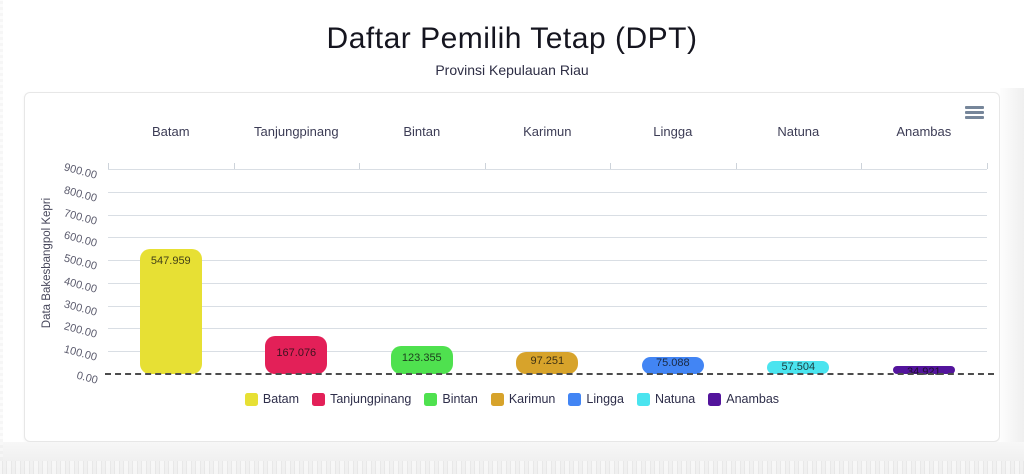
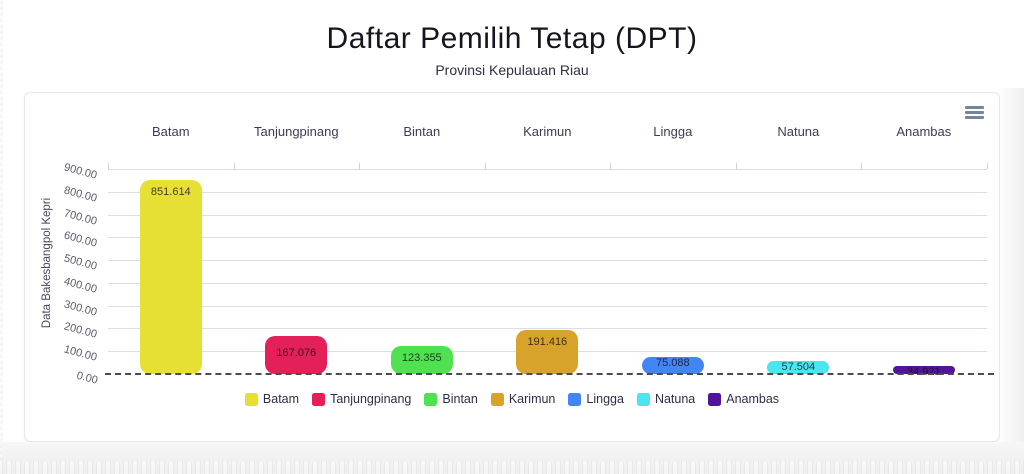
Batam: 547.959 -> 851.614
Karimun: 97.251 -> 191.416
